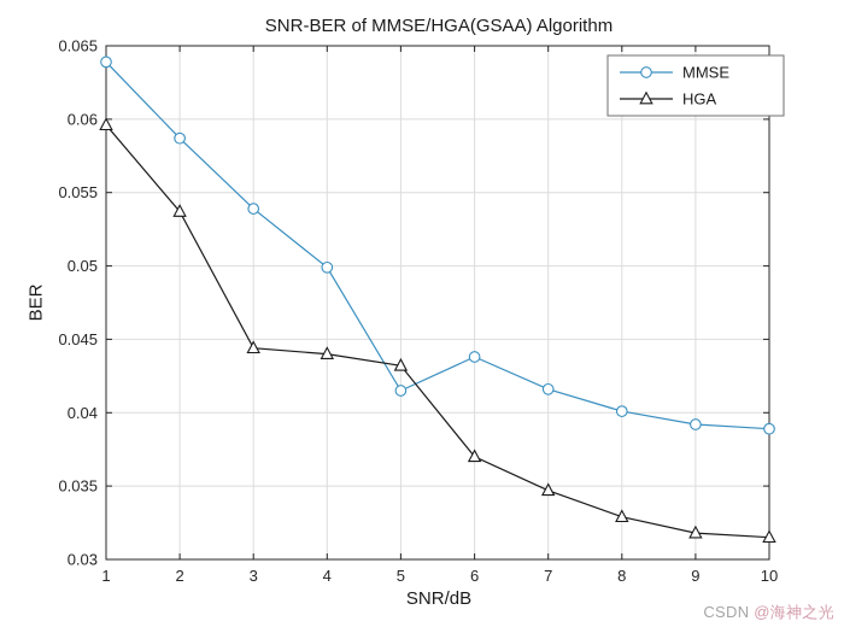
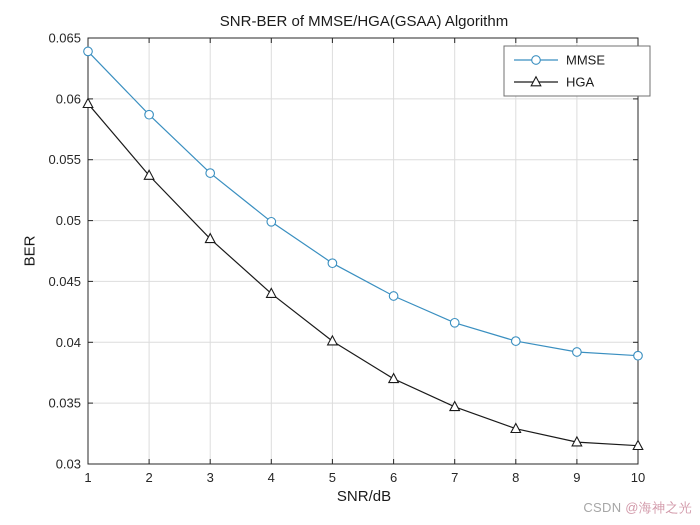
HGA/3: 0.0444 -> 0.0485
MMSE/5: 0.0415 -> 0.0465
HGA/5: 0.0432 -> 0.0401
